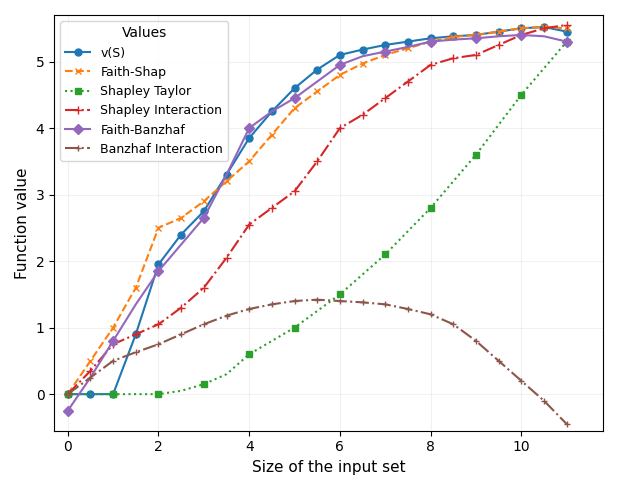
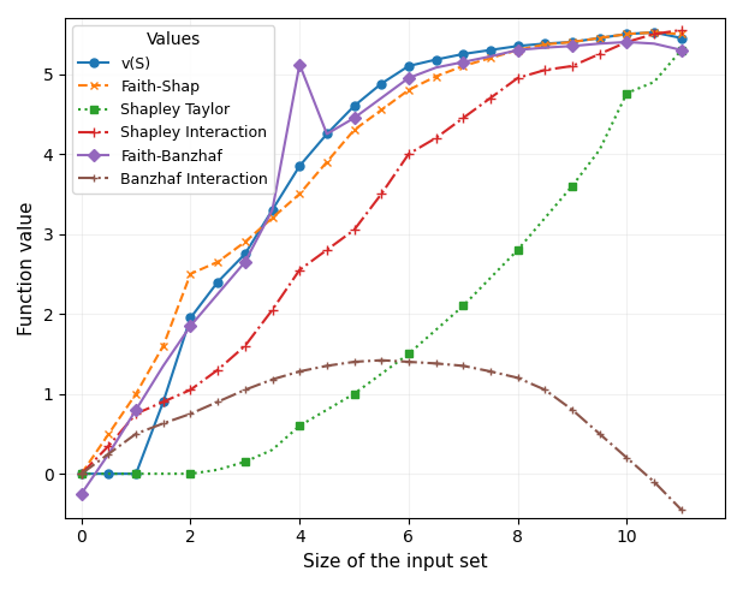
Faith-Banzhaf/4: 4.00 -> 5.12
Shapley Taylor/10: 4.50 -> 4.76
